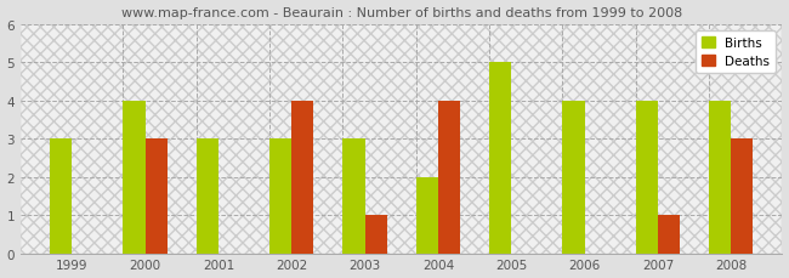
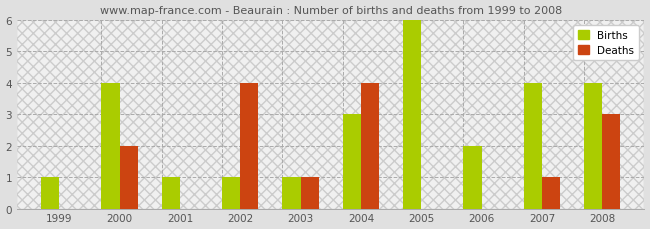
Births/1999: 3 -> 1
Deaths/2000: 3 -> 2
Births/2001: 3 -> 1
Births/2002: 3 -> 1
Births/2003: 3 -> 1
Births/2004: 2 -> 3
Births/2005: 5 -> 6
Births/2006: 4 -> 2
